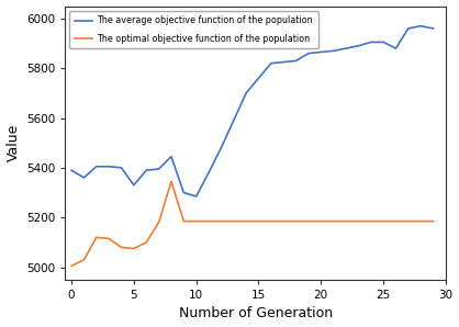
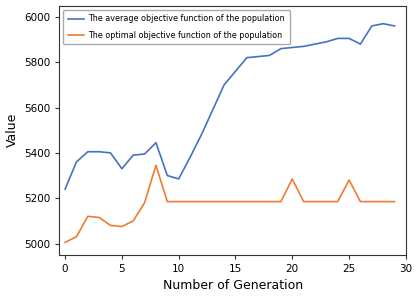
The average objective function of the population/0: 5390 -> 5240
The optimal objective function of the population/20: 5185 -> 5285
The optimal objective function of the population/25: 5185 -> 5280
